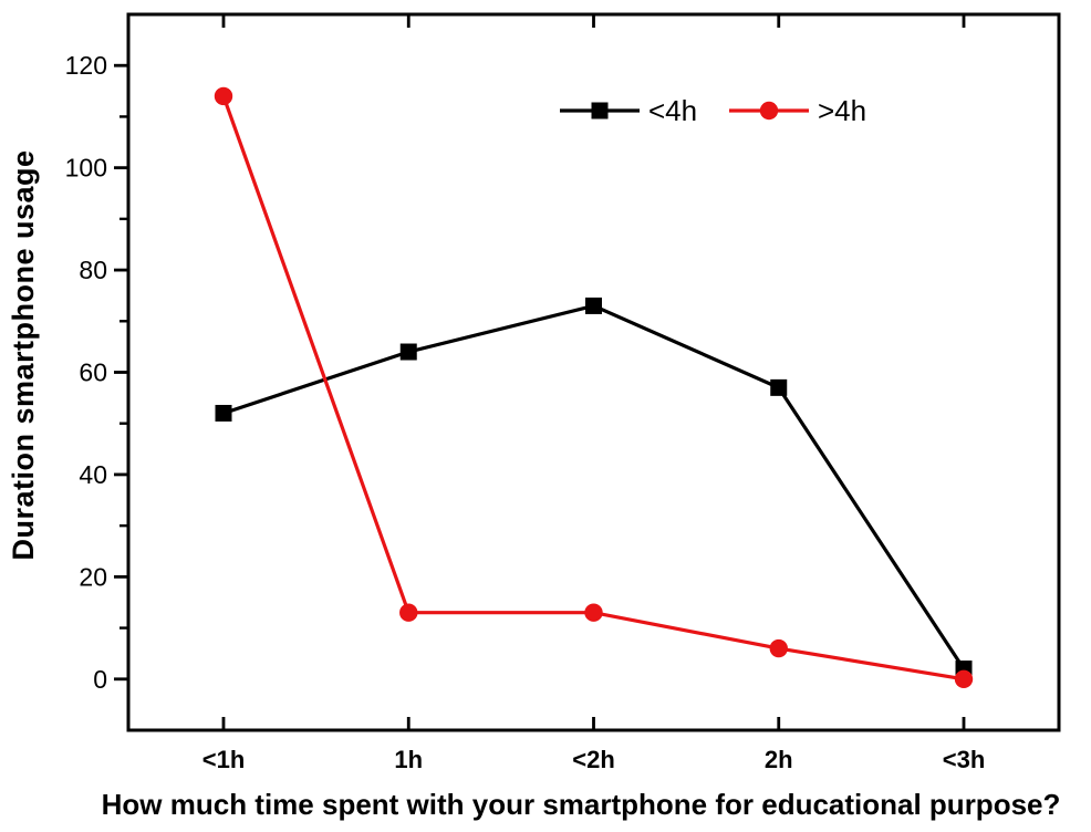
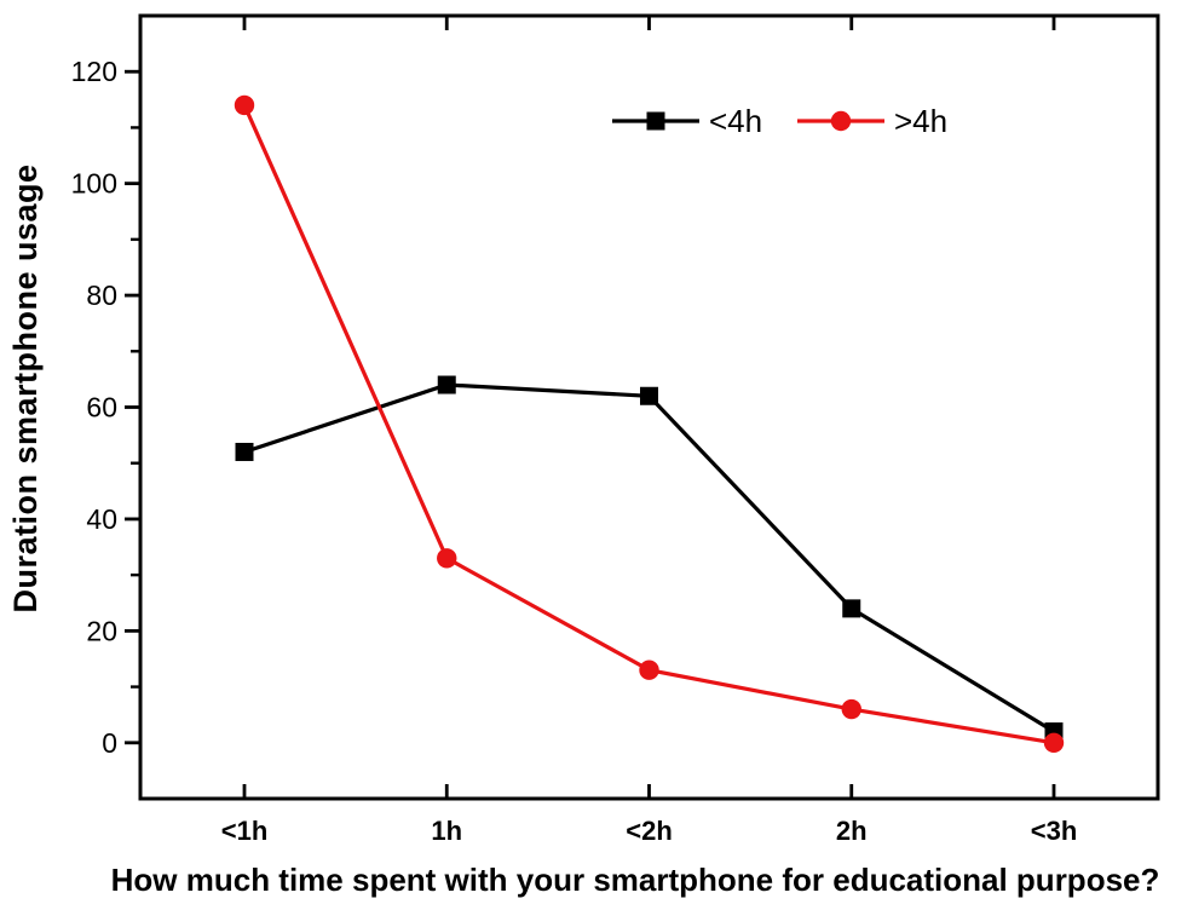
>4h/1h: 13 -> 33
<4h/<2h: 73 -> 62
<4h/2h: 57 -> 24
